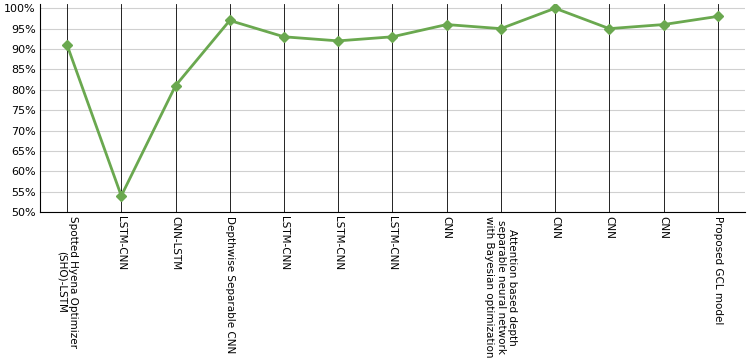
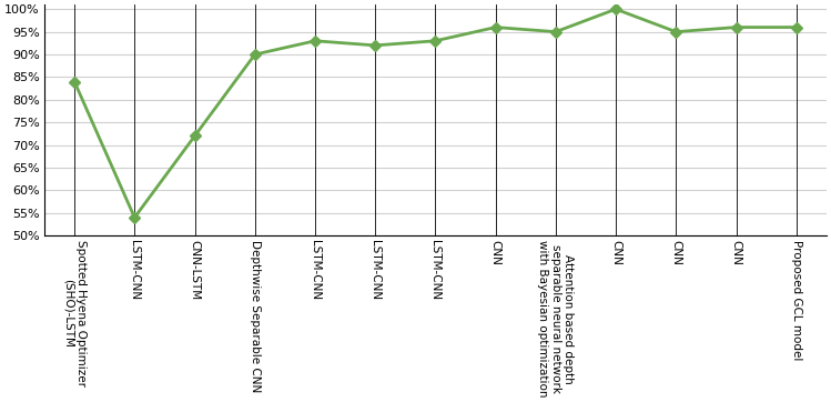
Spotted Hyena Optimizer (SHO)-LSTM: 91% -> 84%
CNN-LSTM: 81% -> 72%
Depthwise Separable CNN: 97% -> 90%
Proposed GCL model: 98% -> 96%
